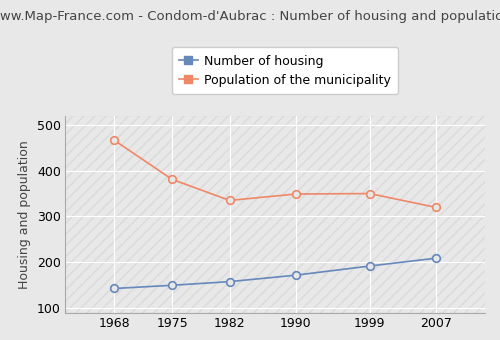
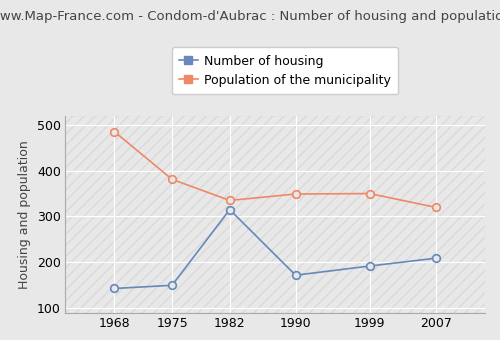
Population of the municipality/1968: 466 -> 485
Number of housing/1982: 158 -> 315
